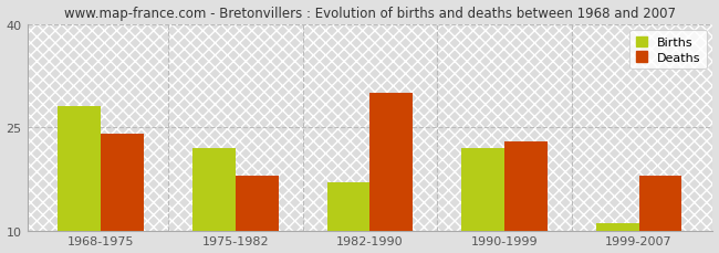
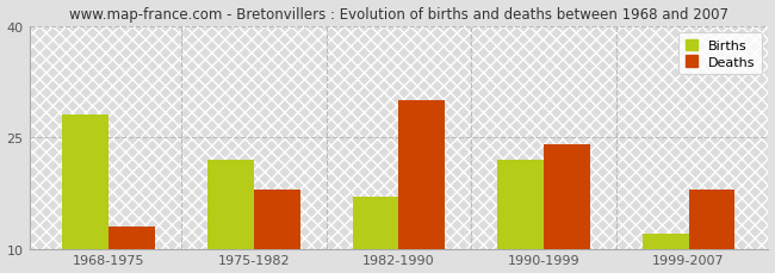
Deaths/1968-1975: 24 -> 13
Deaths/1990-1999: 23 -> 24
Births/1999-2007: 11 -> 12
